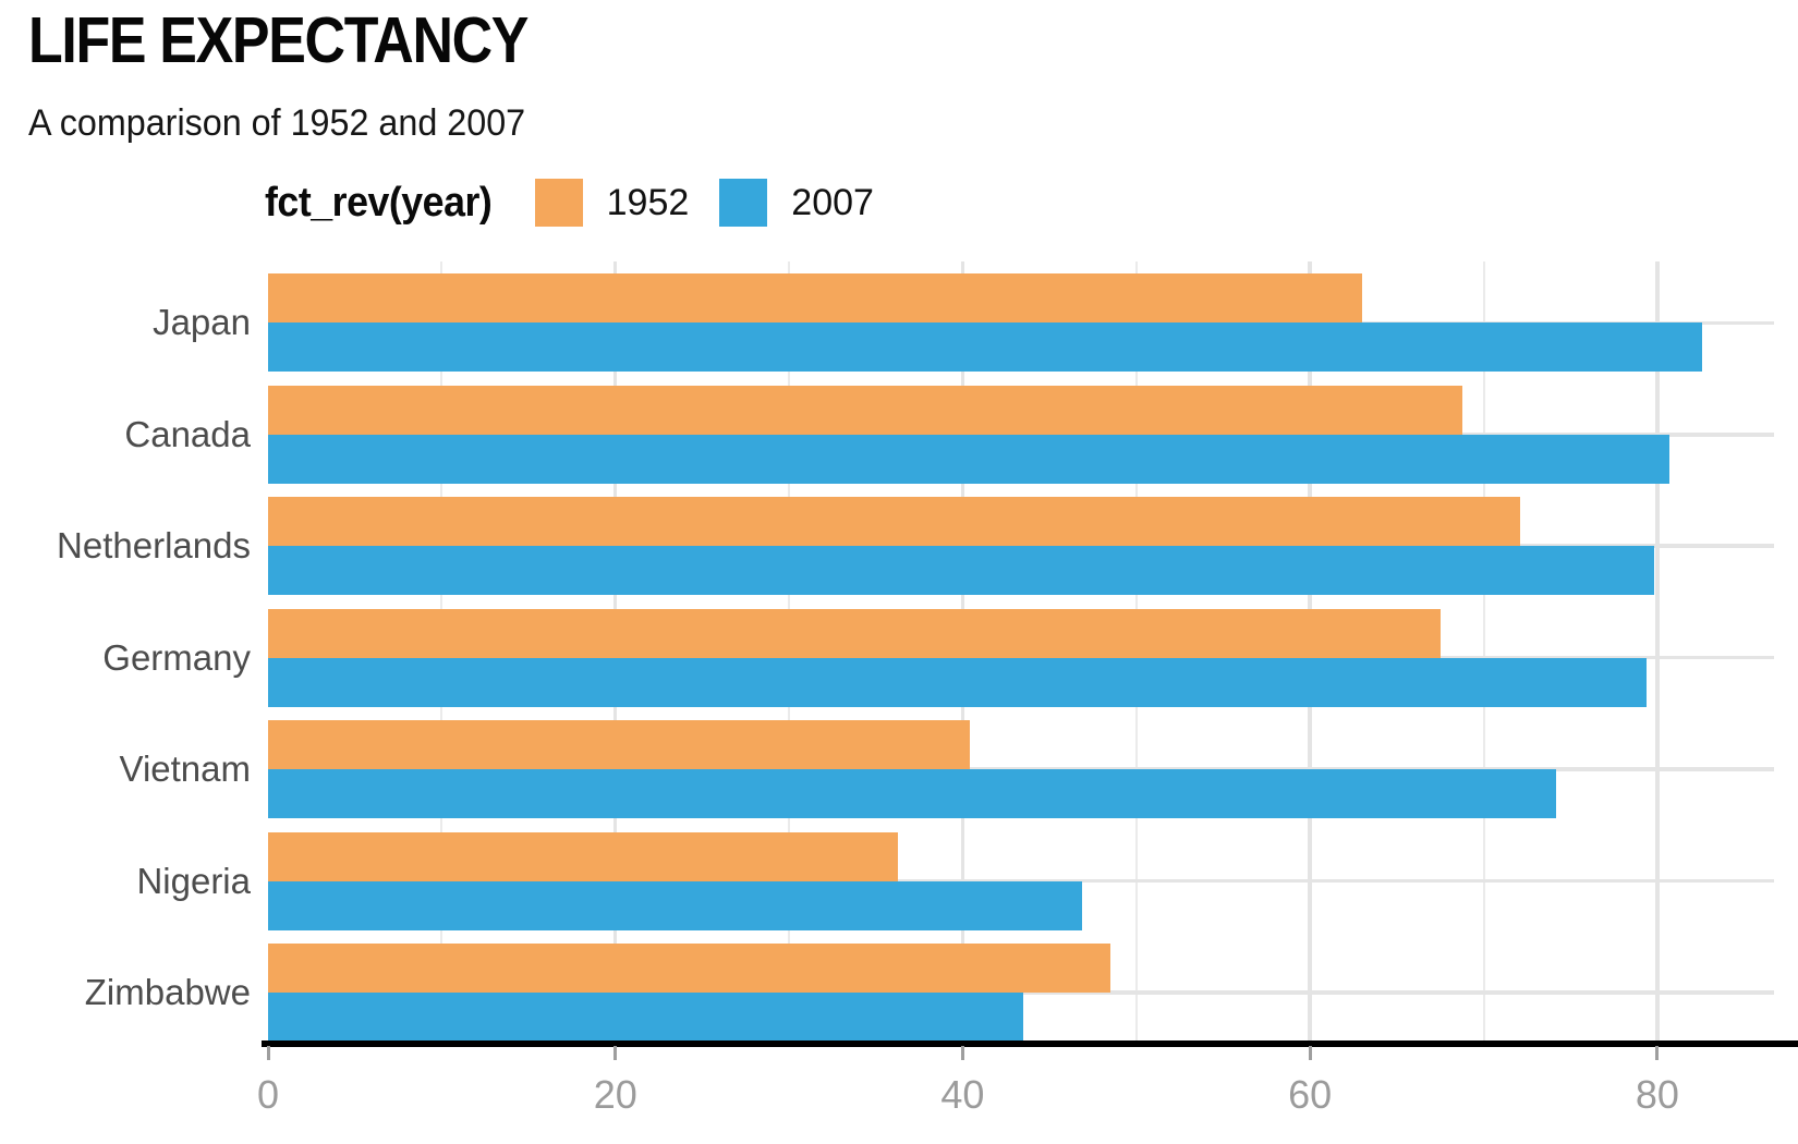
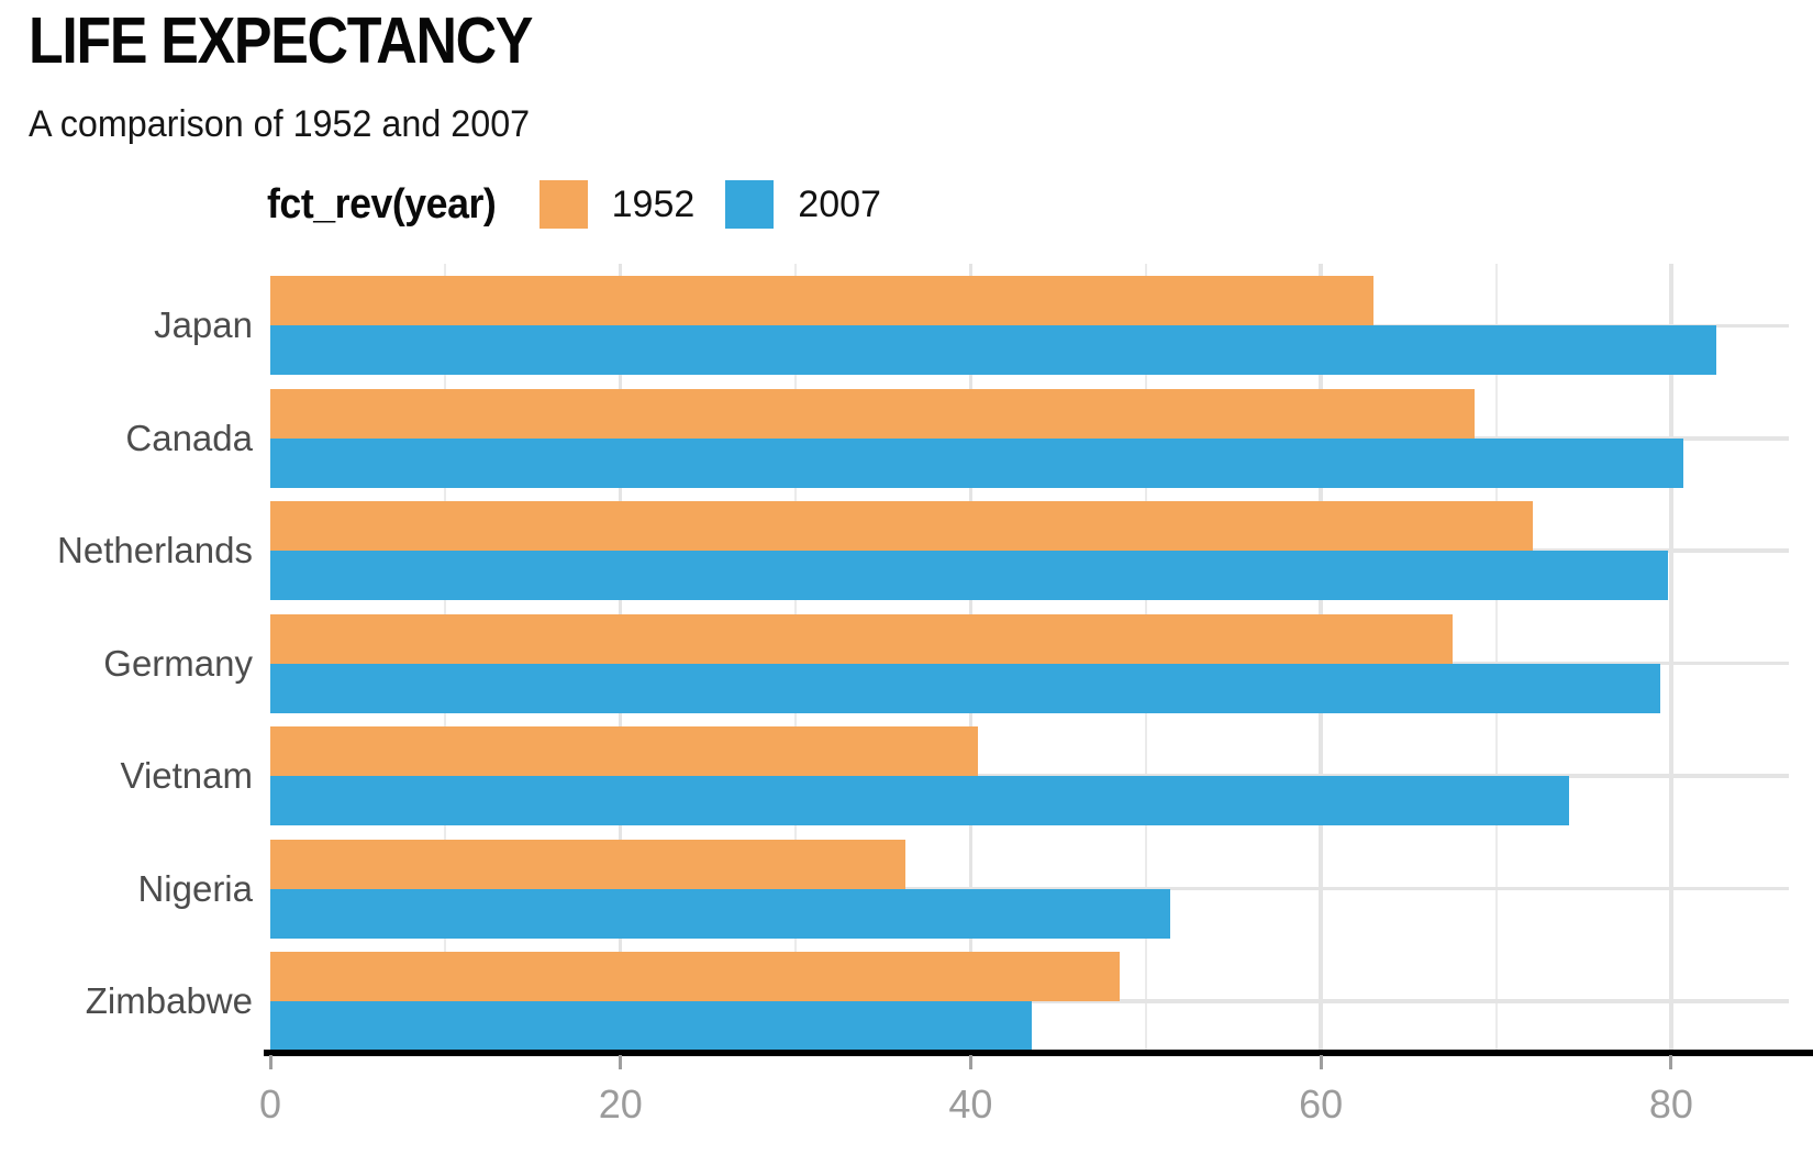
2007/Nigeria: 46.9 -> 51.4
